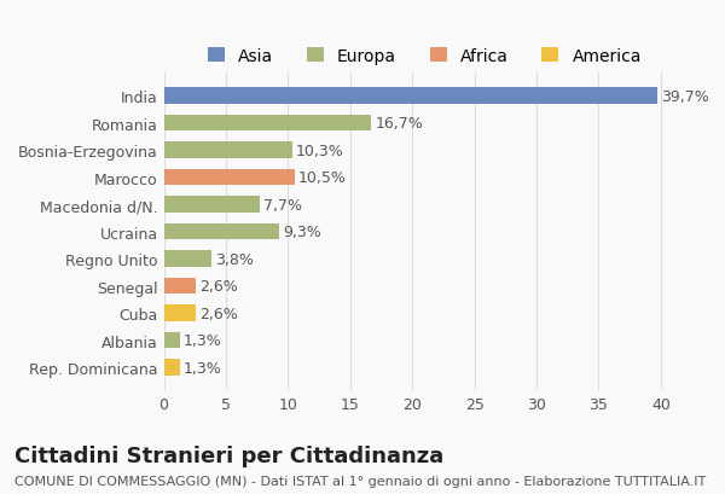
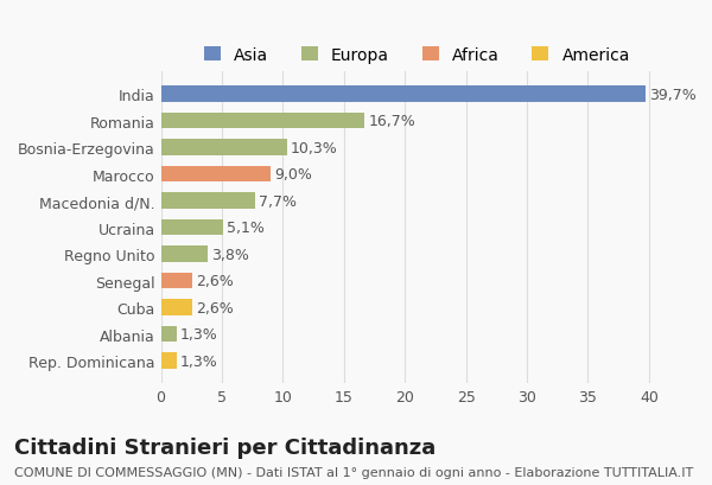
Marocco: 10,5% -> 9,0%
Ucraina: 9,3% -> 5,1%
